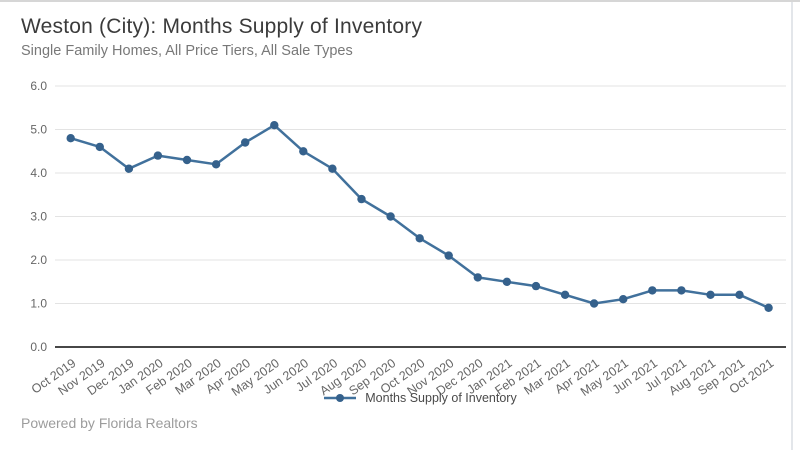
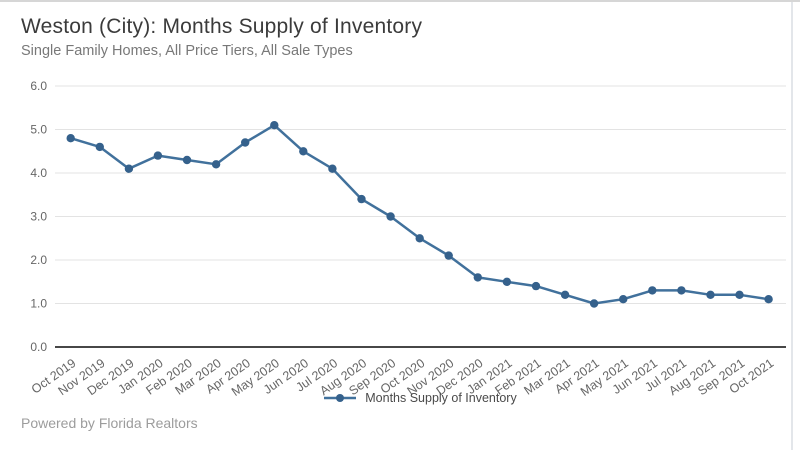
Oct 2021: 0.9 -> 1.1
